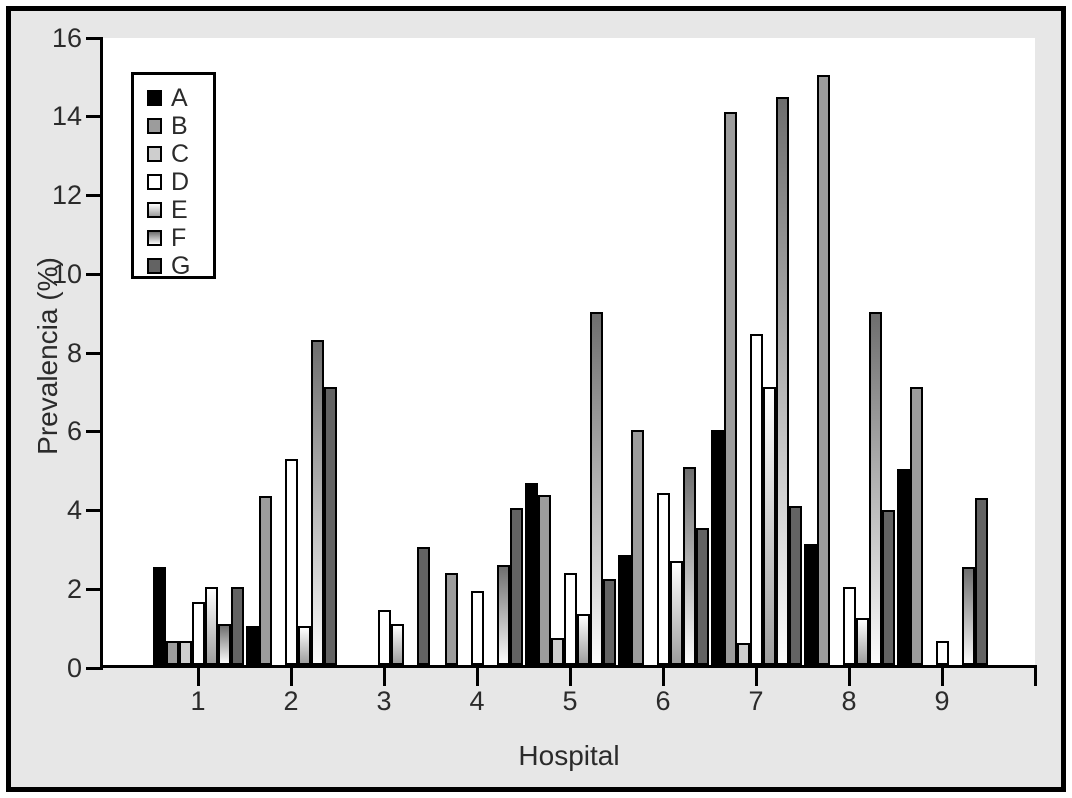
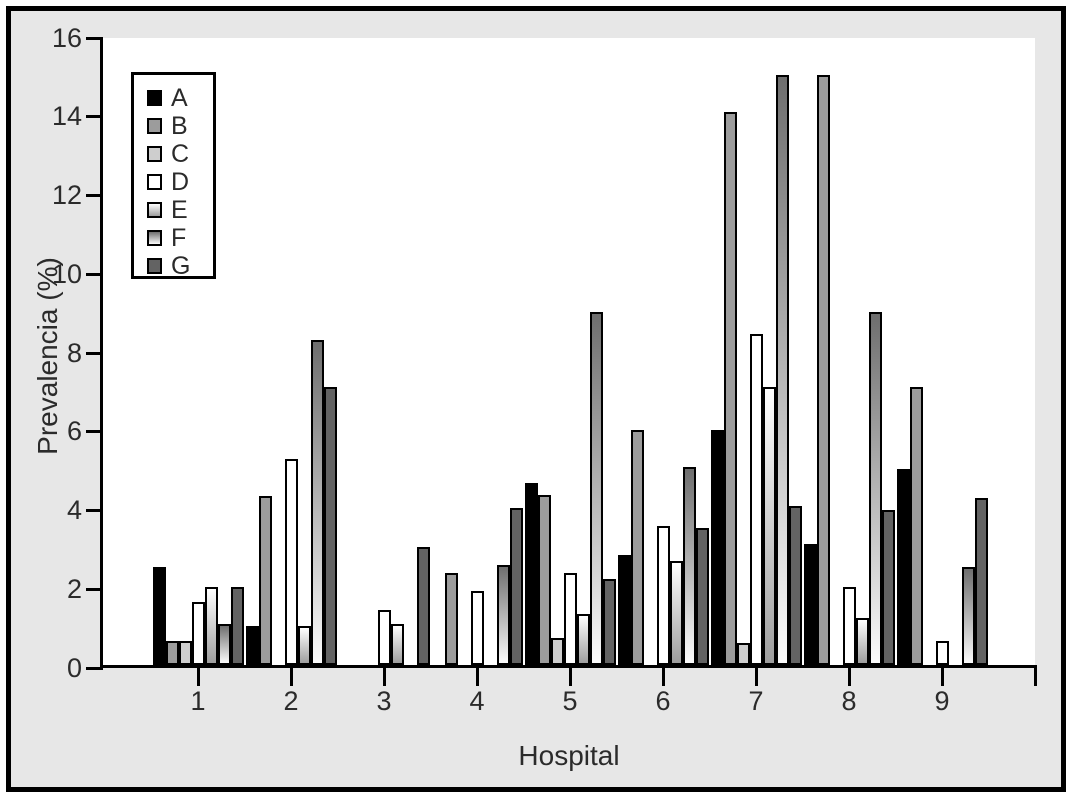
D/6: 4.4 -> 3.5
F/7: 14.5 -> 15.1
